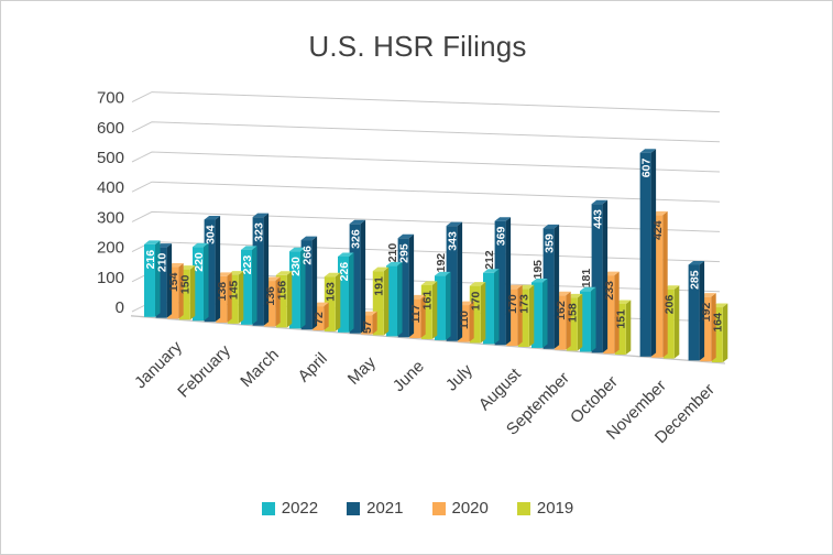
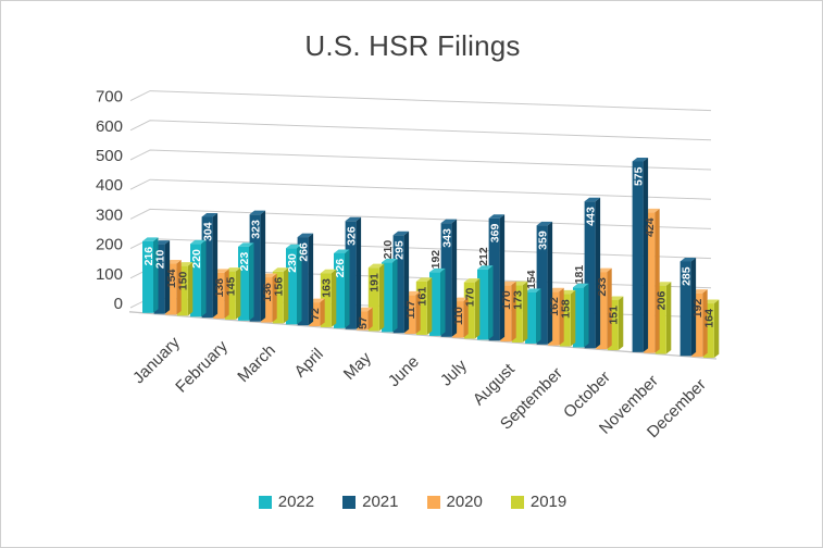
2022/September: 195 -> 154
2021/November: 607 -> 575
